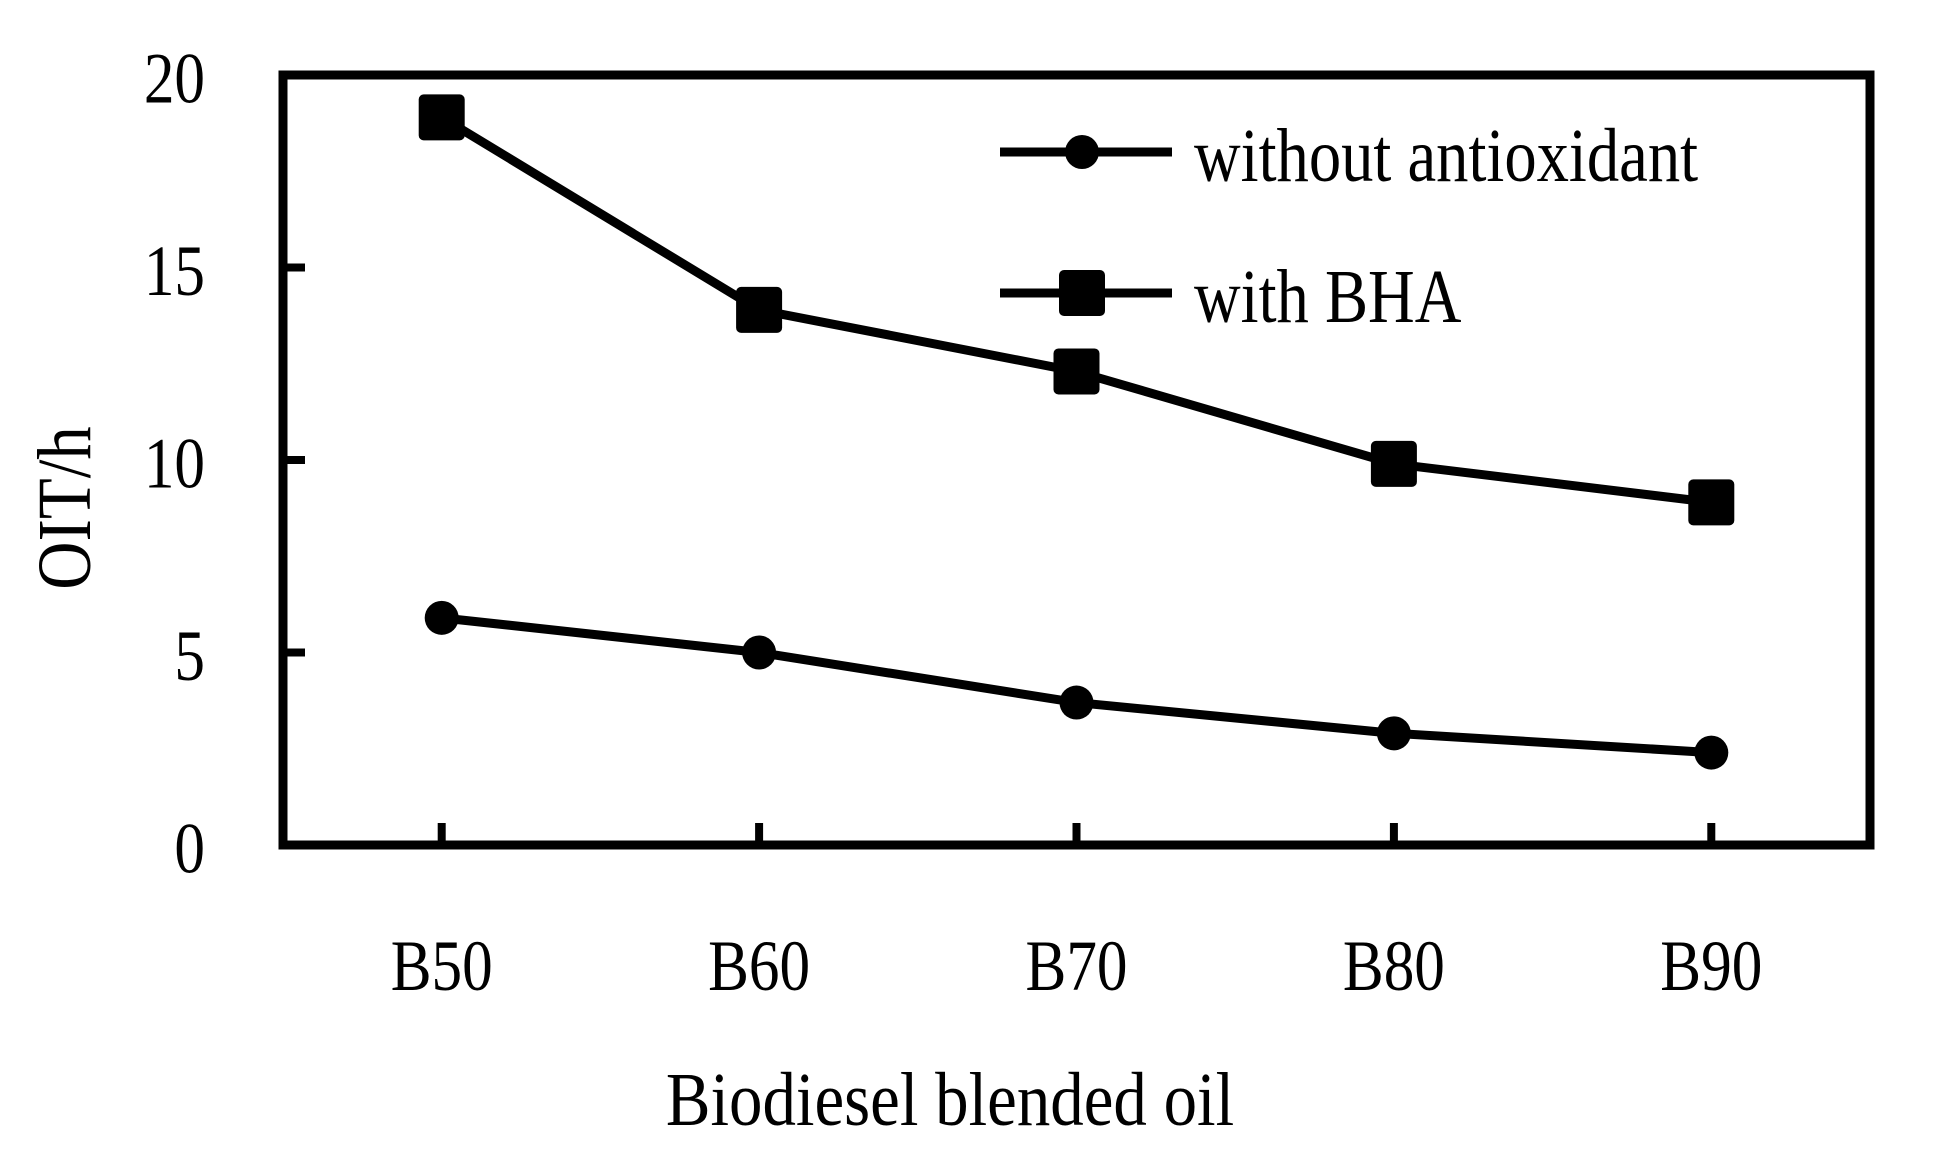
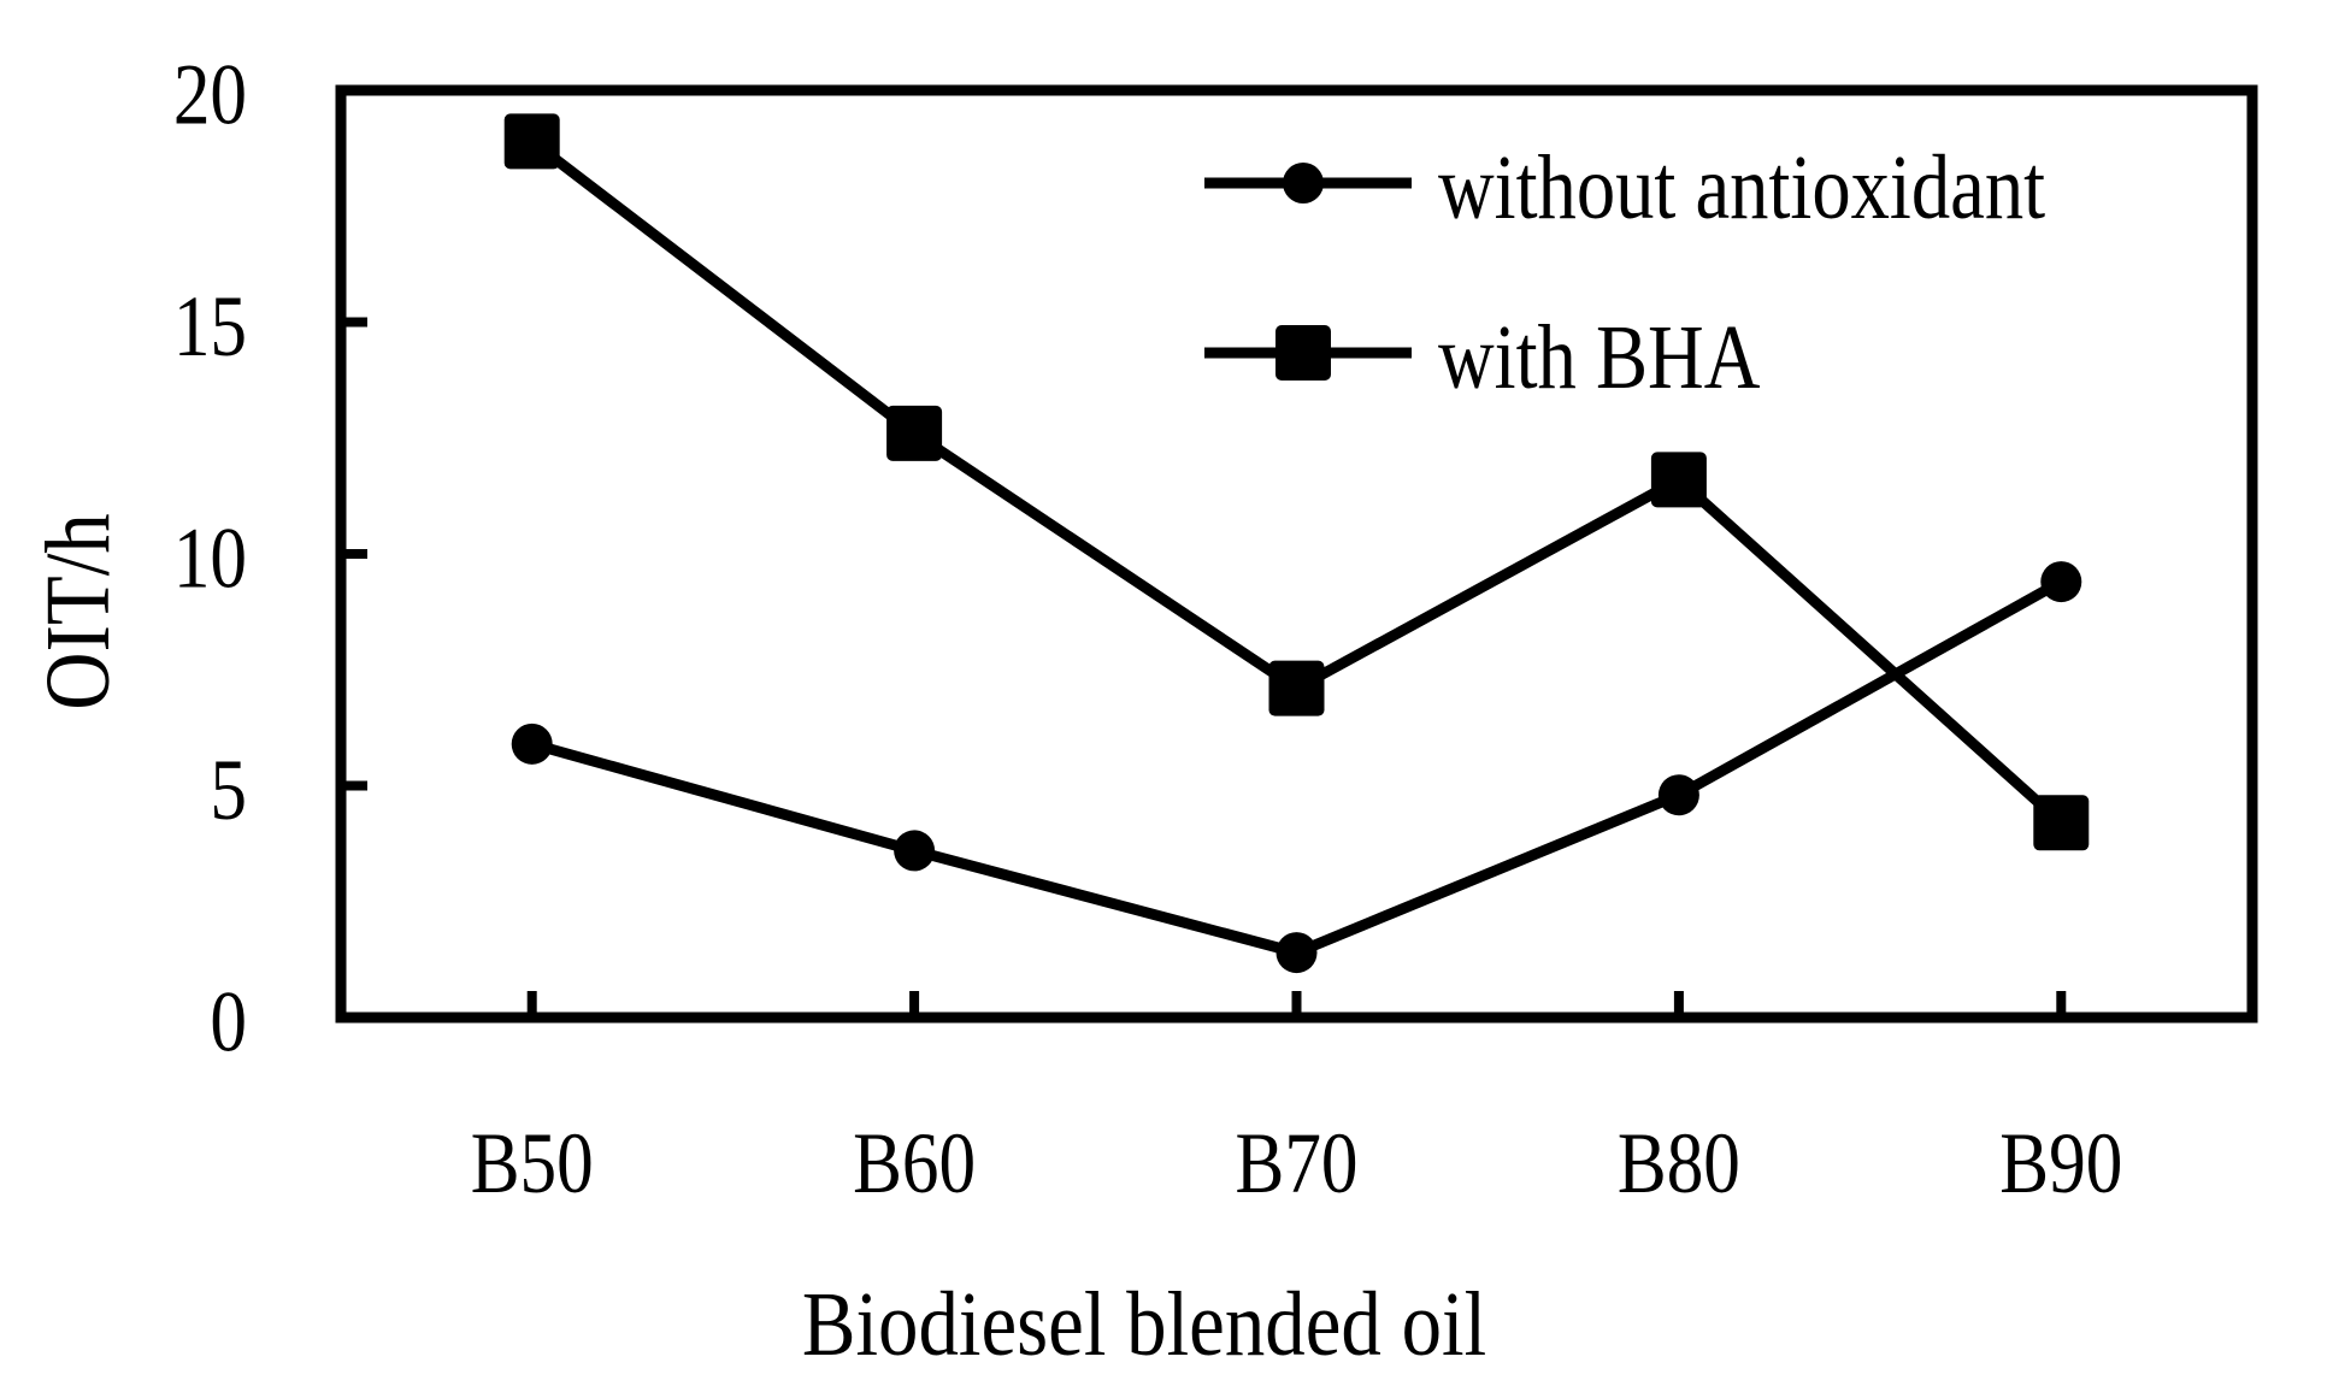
without antioxidant/B60: 5.0 -> 3.6
with BHA/B60: 13.9 -> 12.6
without antioxidant/B70: 3.7 -> 1.4
with BHA/B70: 12.3 -> 7.1
without antioxidant/B80: 2.9 -> 4.8
with BHA/B80: 9.9 -> 11.6
without antioxidant/B90: 2.4 -> 9.4
with BHA/B90: 8.9 -> 4.2
